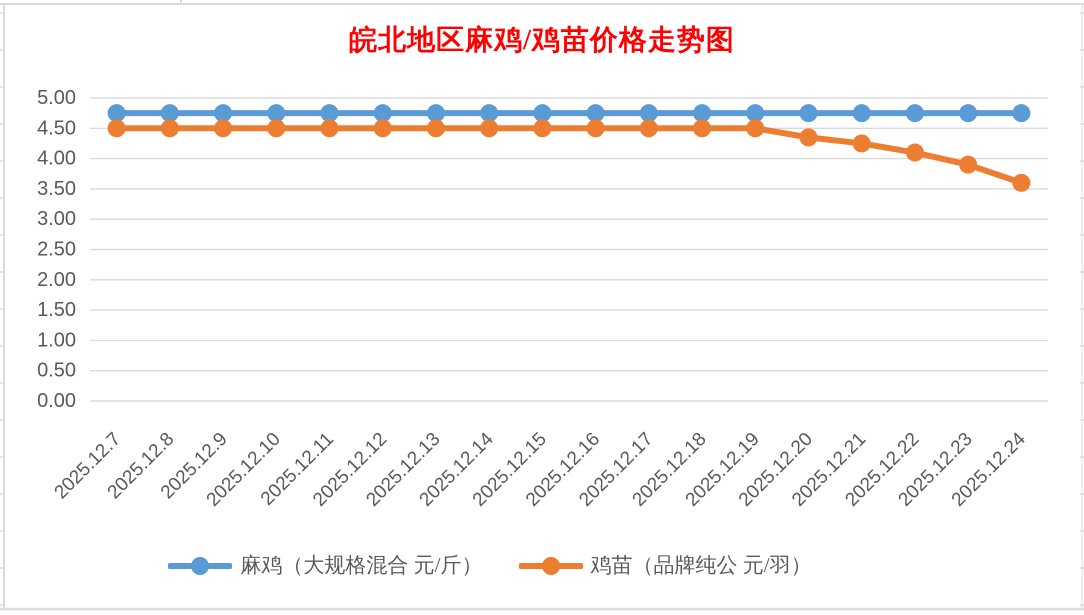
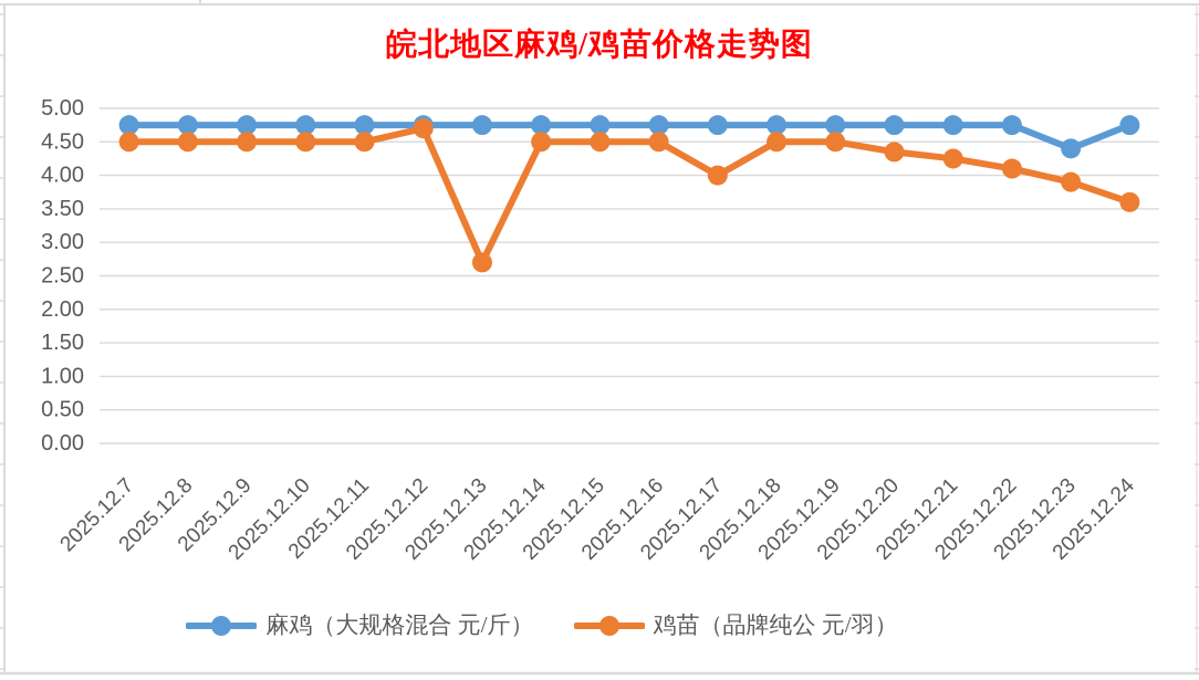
鸡苗（品牌纯公 元/羽）/2025.12.12: 4.5 -> 4.7
鸡苗（品牌纯公 元/羽）/2025.12.13: 4.5 -> 2.7
鸡苗（品牌纯公 元/羽）/2025.12.17: 4.5 -> 4.0
麻鸡（大规格混合 元/斤）/2025.12.23: 4.8 -> 4.4
